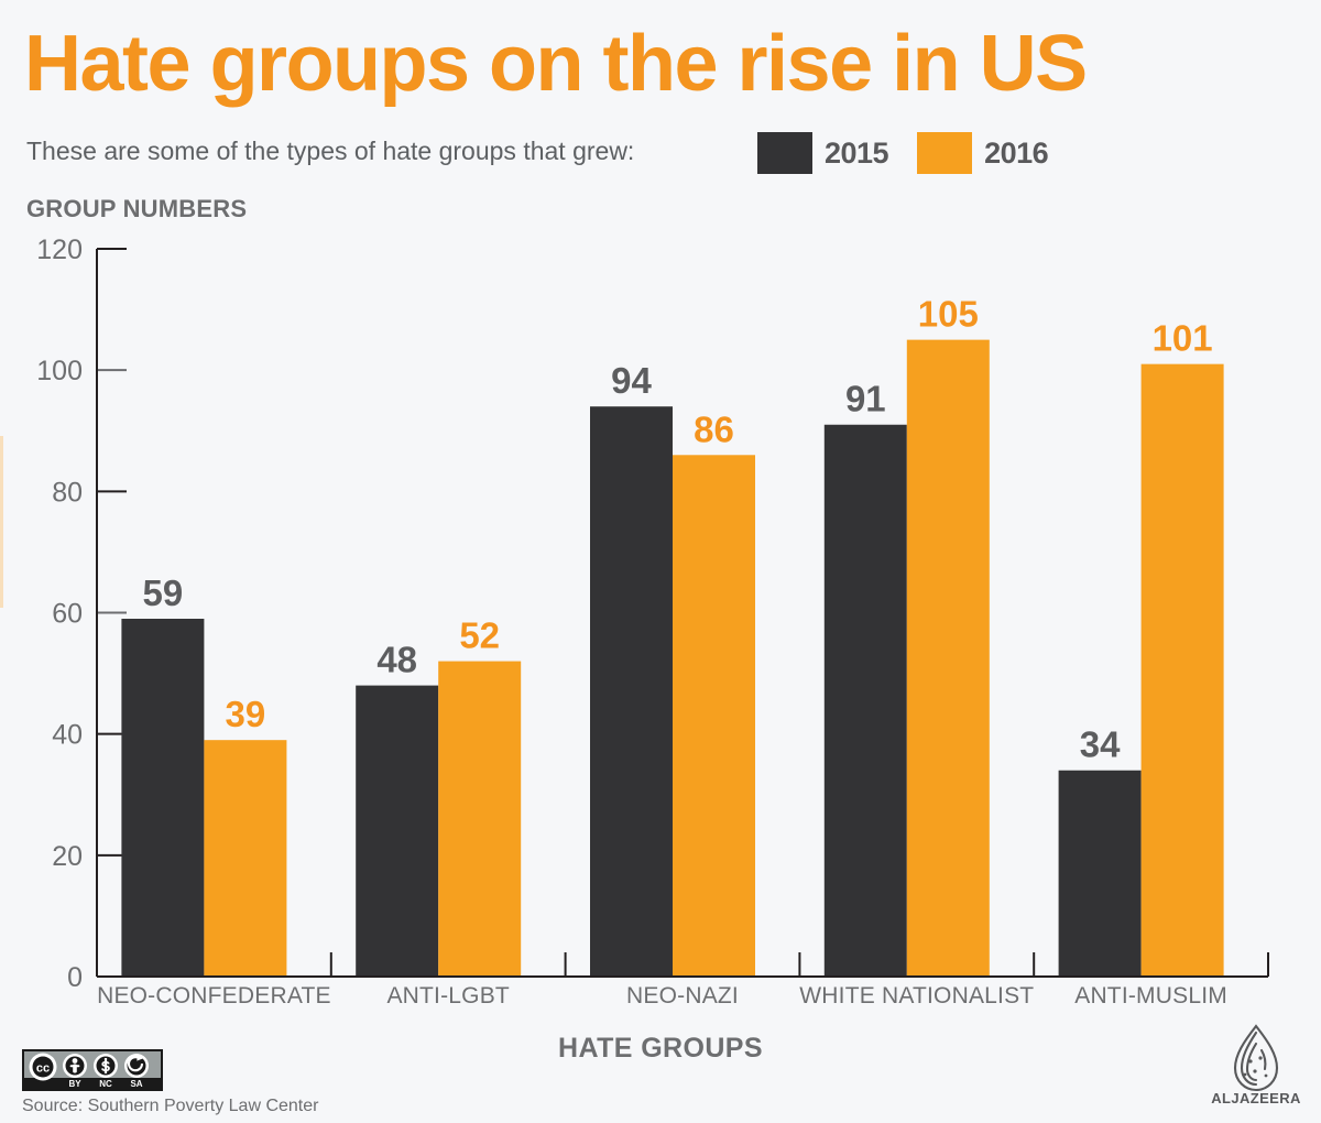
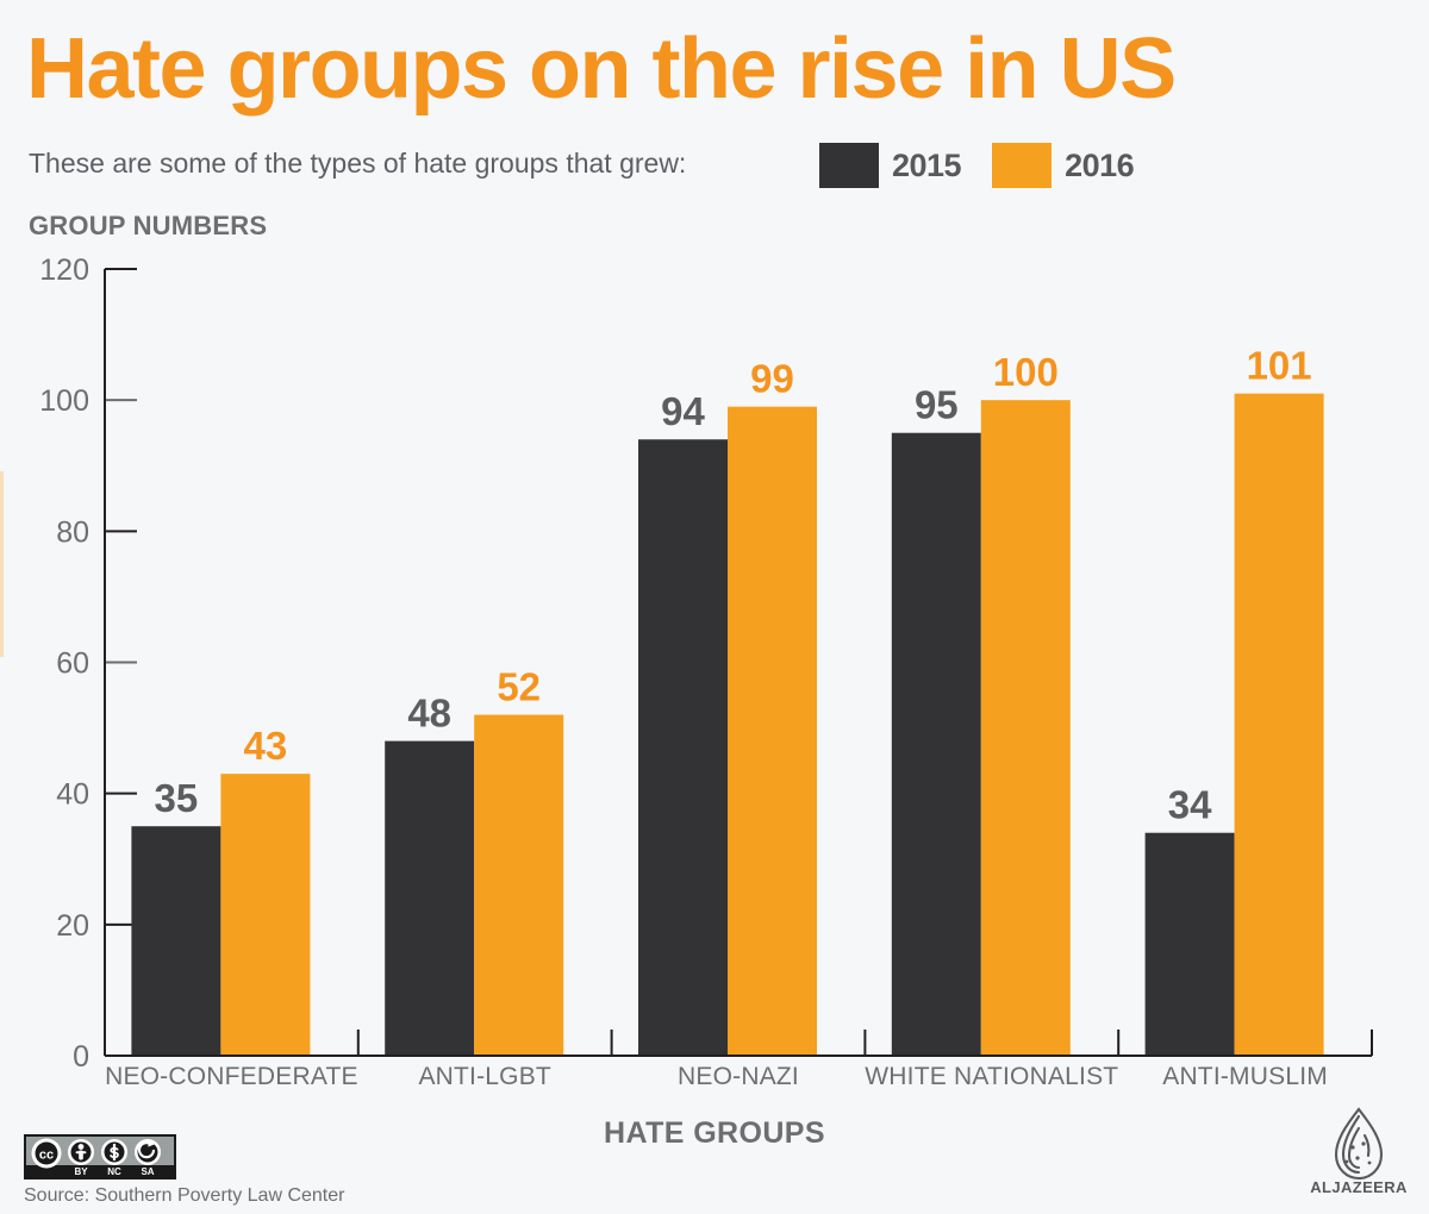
2015/NEO-CONFEDERATE: 59 -> 35
2016/NEO-CONFEDERATE: 39 -> 43
2016/NEO-NAZI: 86 -> 99
2015/WHITE NATIONALIST: 91 -> 95
2016/WHITE NATIONALIST: 105 -> 100
